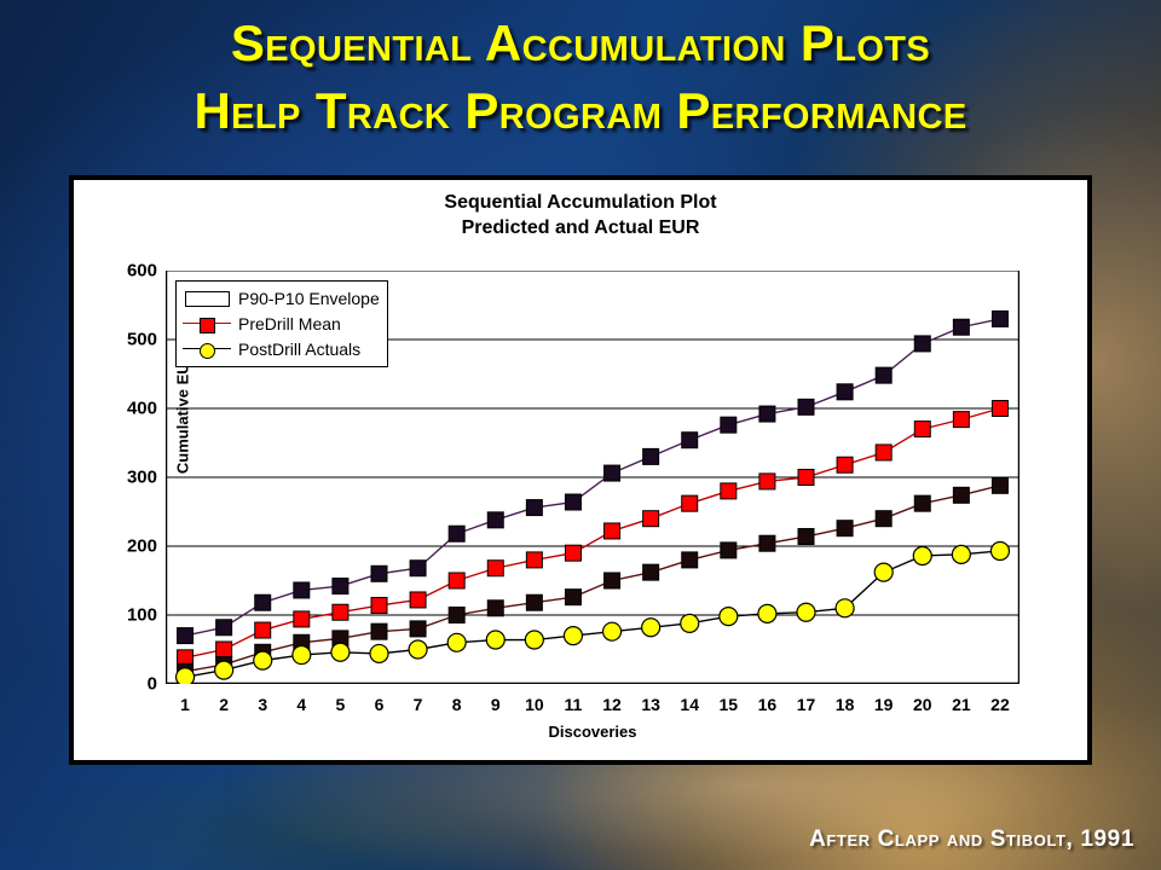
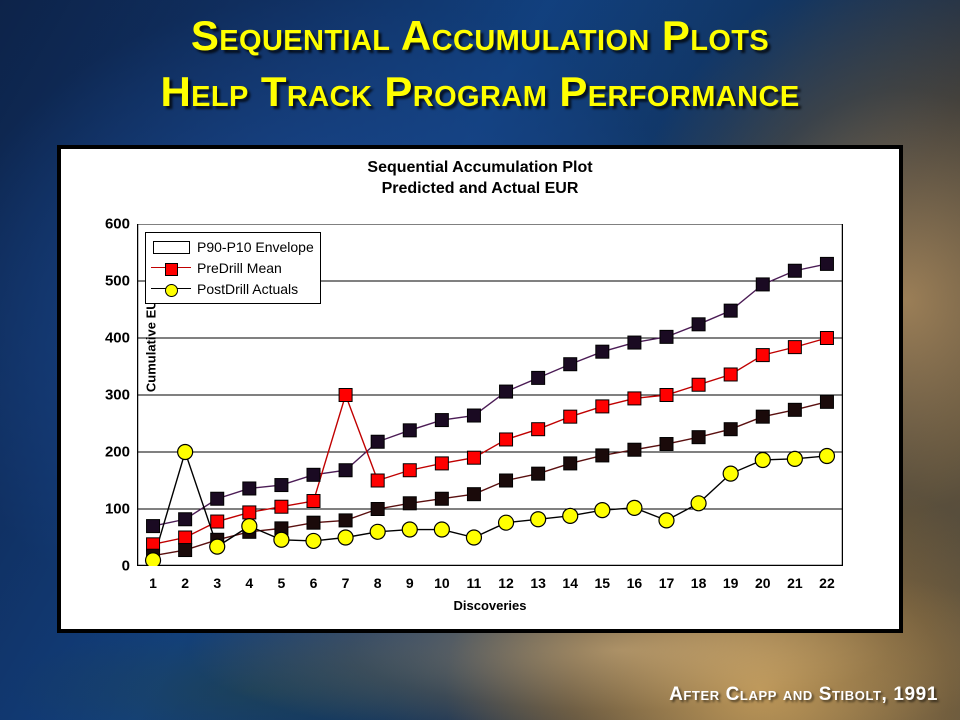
PostDrill Actuals/2: 20 -> 200
PostDrill Actuals/4: 40 -> 70
PreDrill Mean/7: 120 -> 300
PostDrill Actuals/11: 70 -> 50
PostDrill Actuals/17: 100 -> 80
